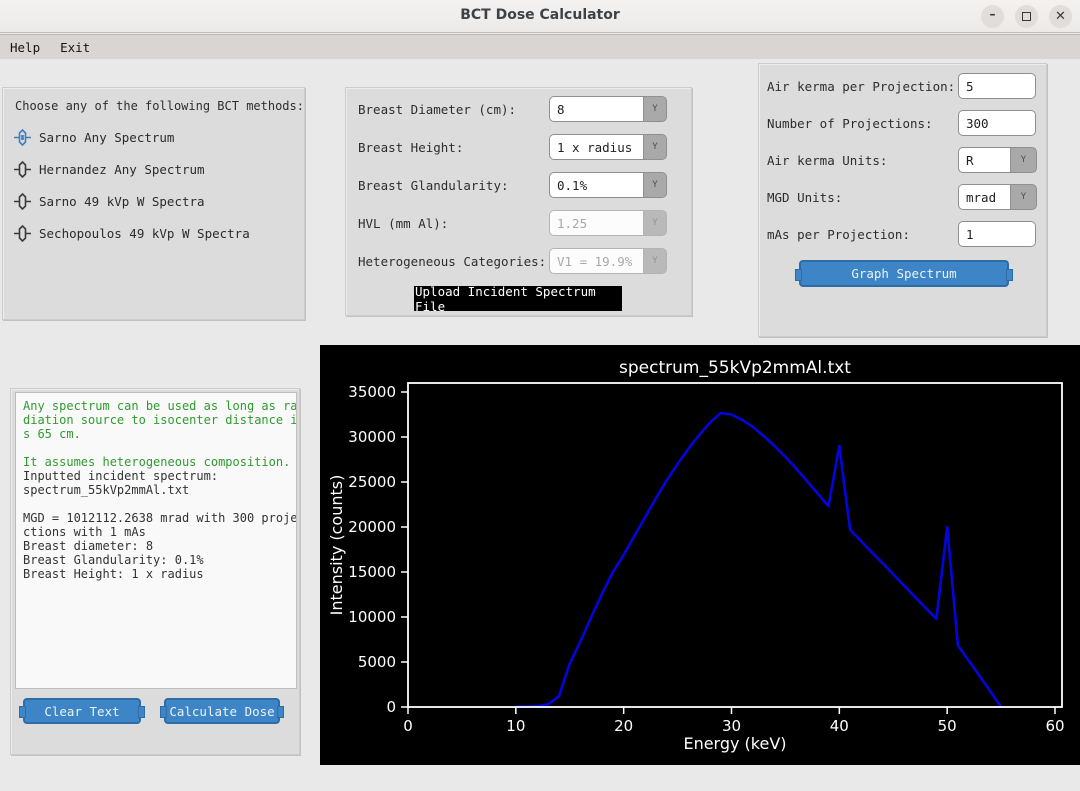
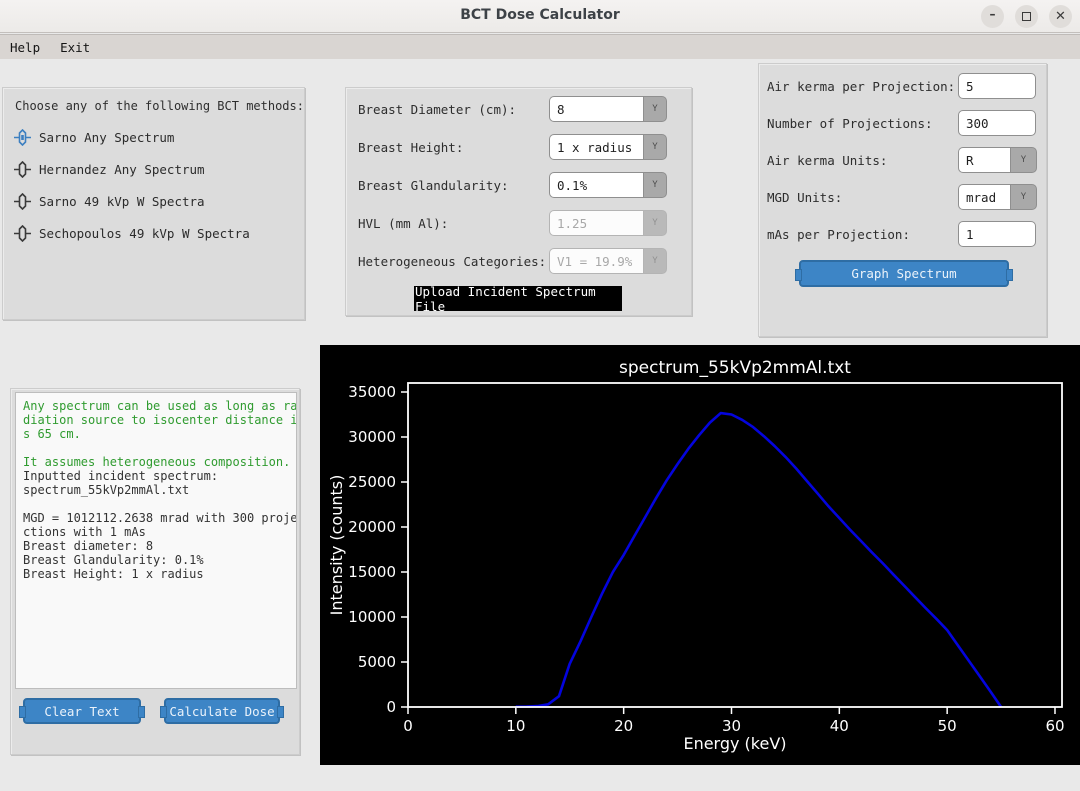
40: 29000 -> 21000
50: 20000 -> 9000
